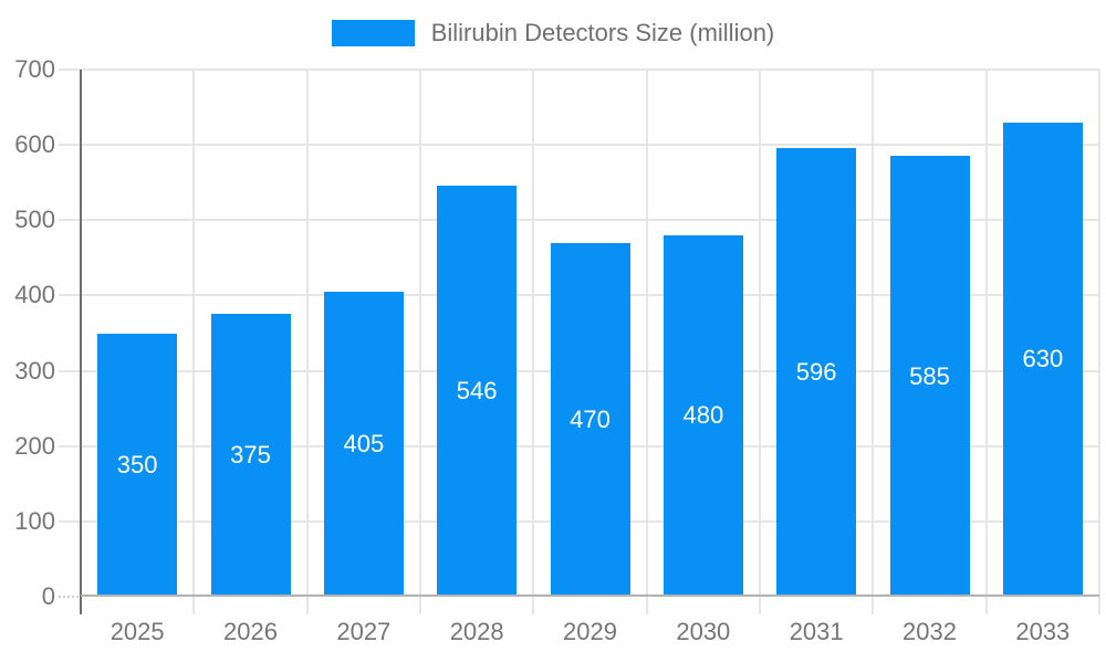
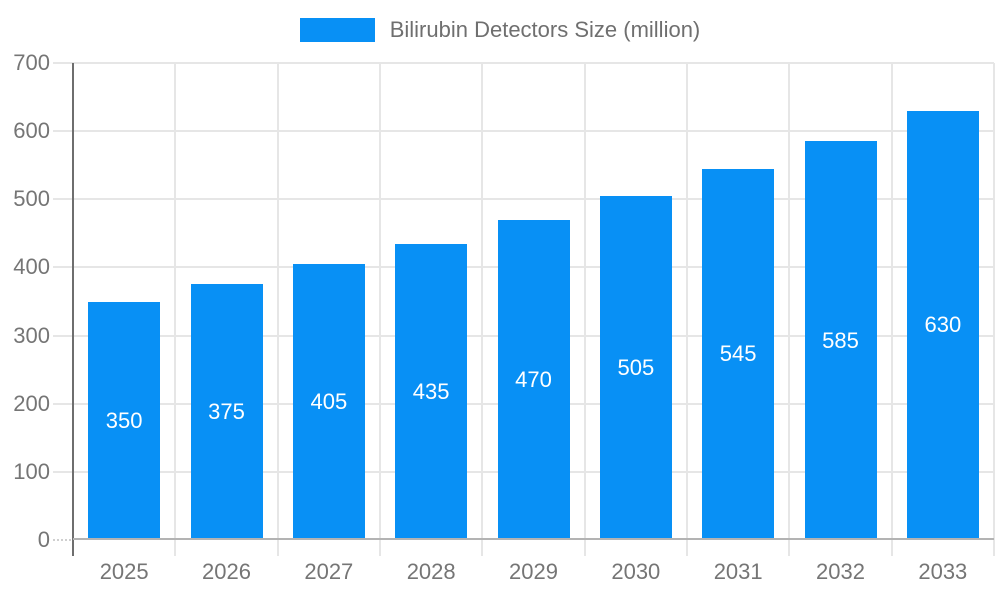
2028: 546 -> 435
2030: 480 -> 505
2031: 596 -> 545
